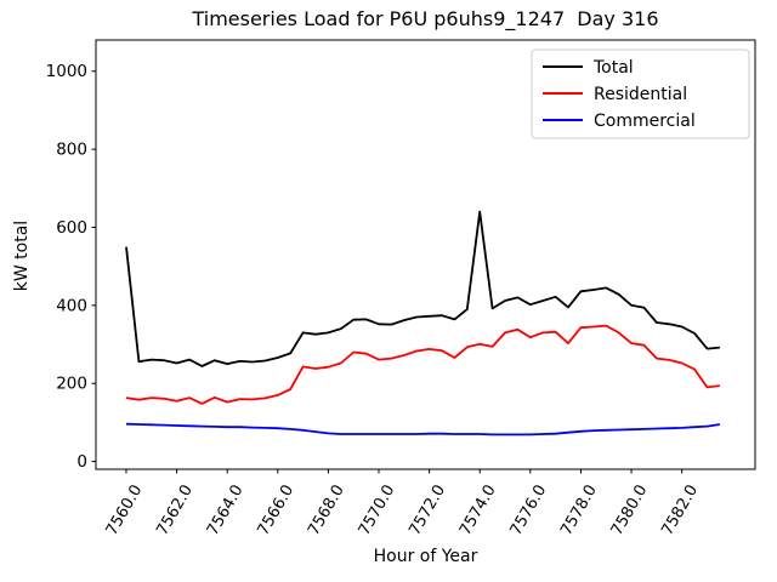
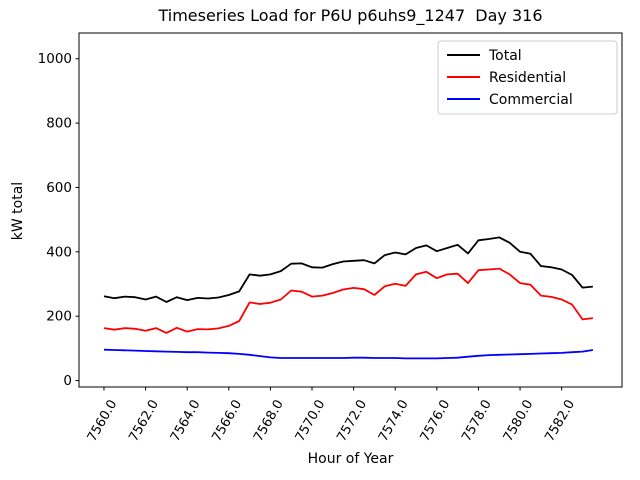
Total/7560.0: 550 -> 260
Total/7574.0: 640 -> 400
